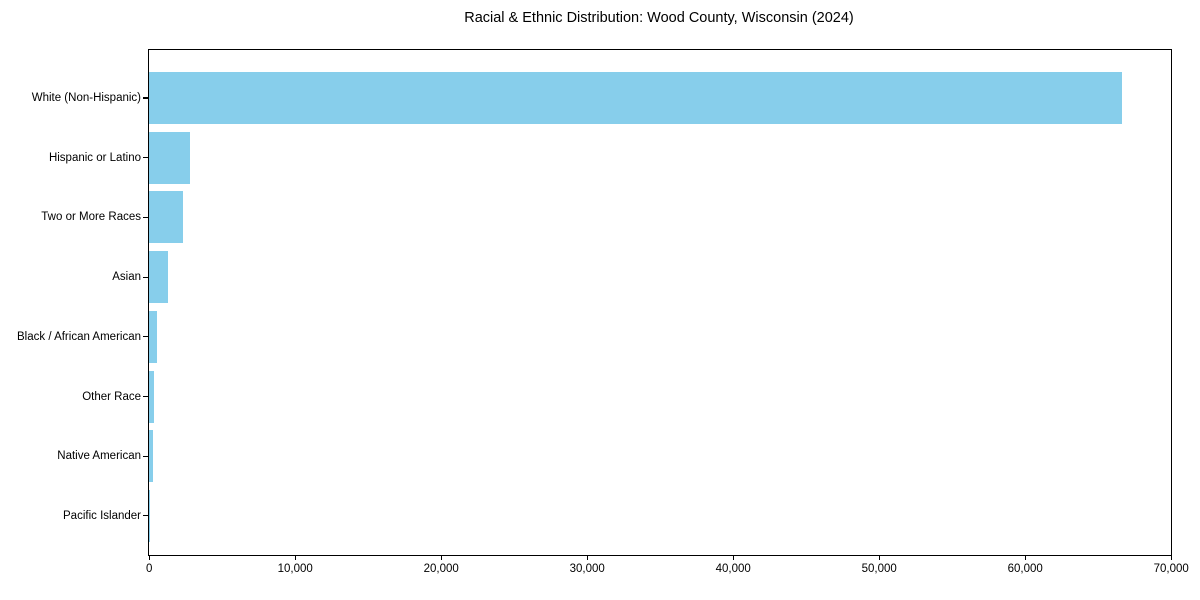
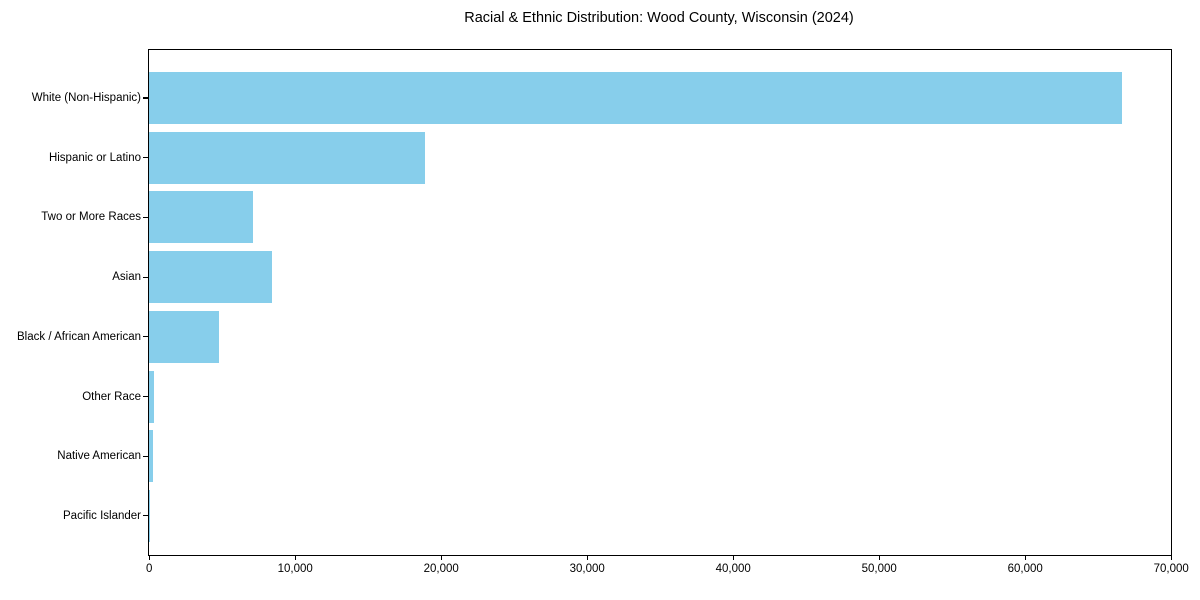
Hispanic or Latino: 2800 -> 18900
Two or More Races: 2300 -> 7100
Asian: 1300 -> 8400
Black / African American: 500 -> 4800
